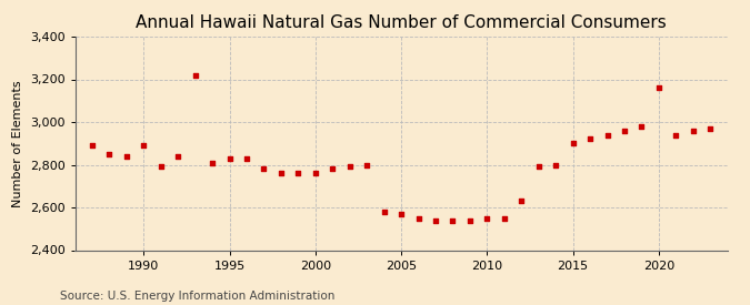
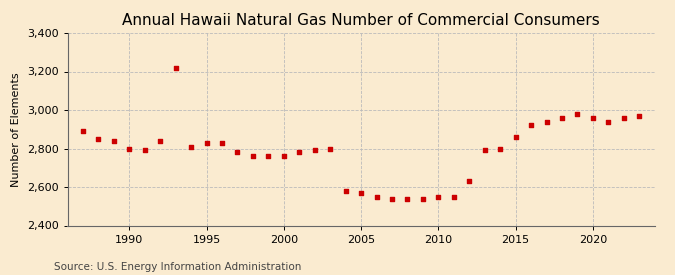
1990: 2,890 -> 2,800
2015: 2,900 -> 2,860
2020: 3,160 -> 2,960
